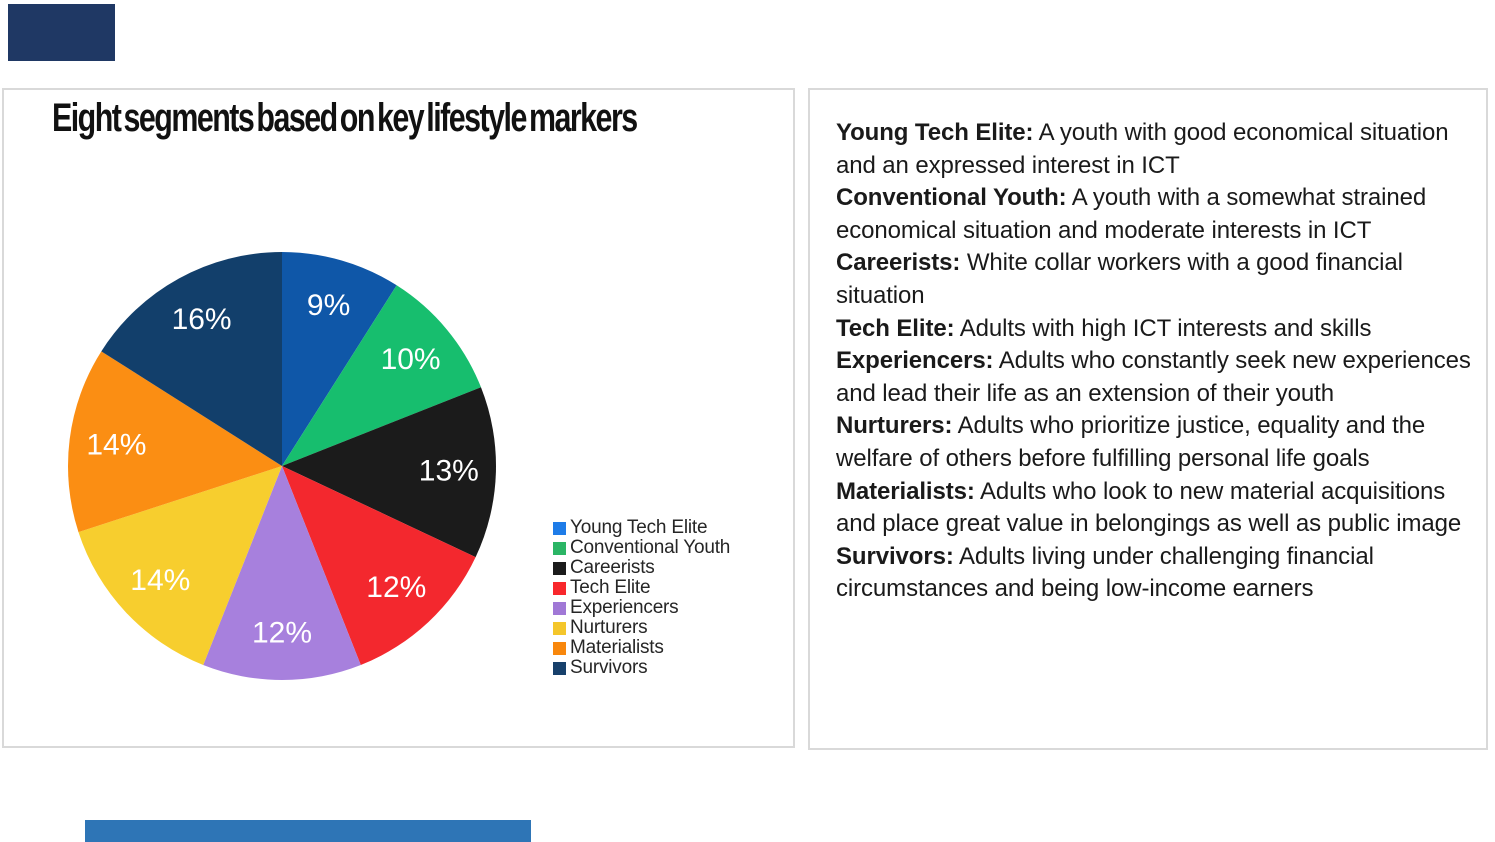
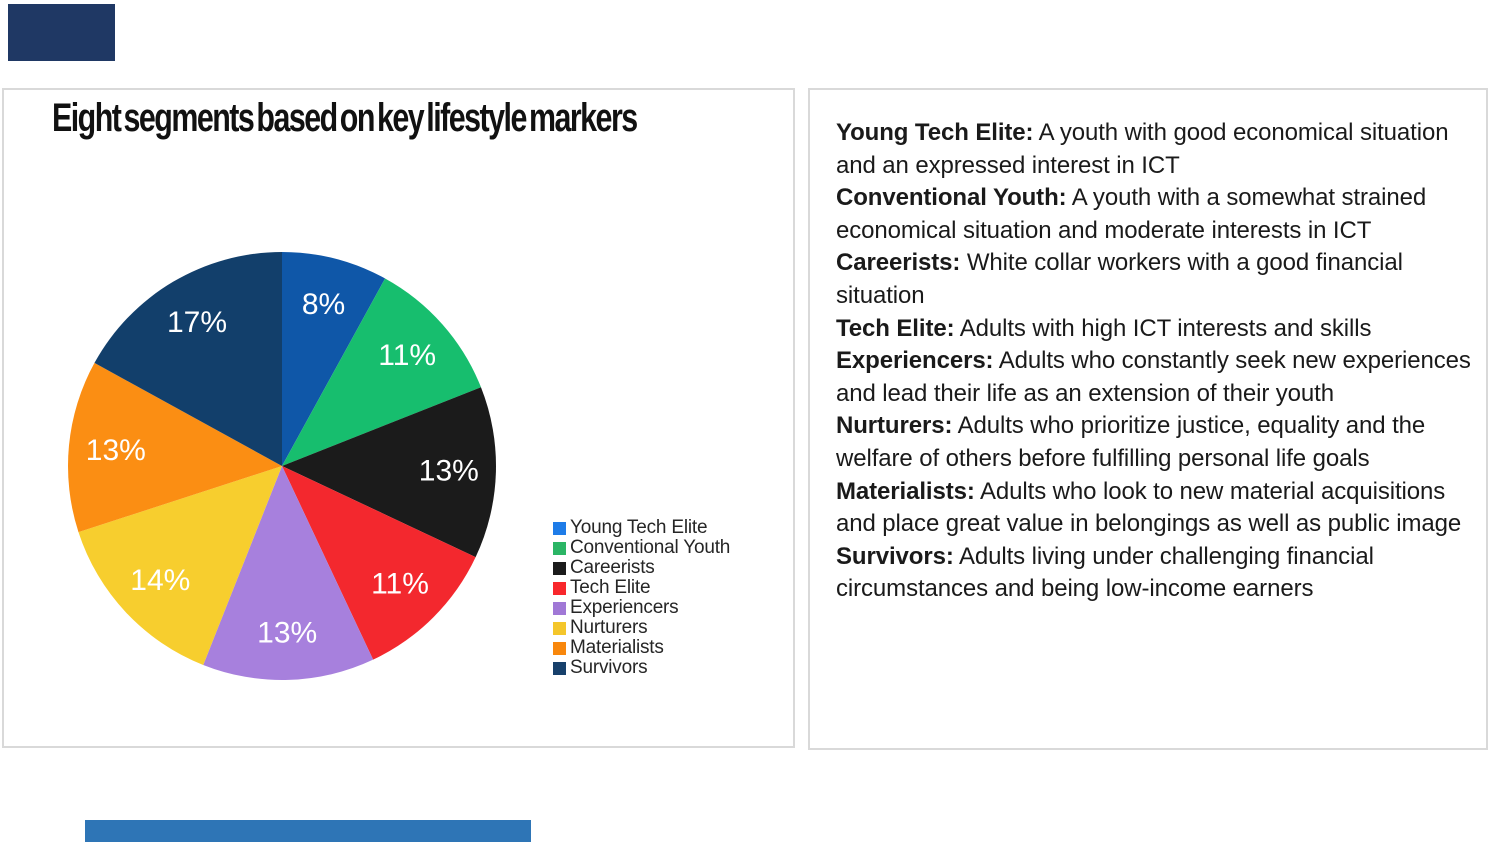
Young Tech Elite: 9% -> 8%
Conventional Youth: 10% -> 11%
Tech Elite: 12% -> 11%
Experiencers: 12% -> 13%
Materialists: 14% -> 13%
Survivors: 16% -> 17%
